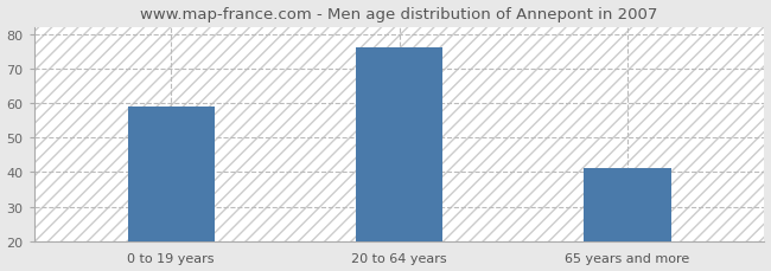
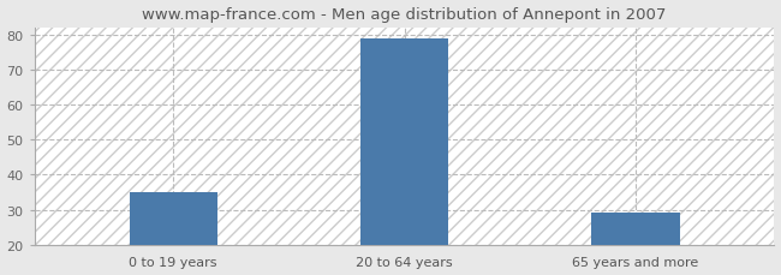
0 to 19 years: 59 -> 35
20 to 64 years: 76 -> 79
65 years and more: 41 -> 29
